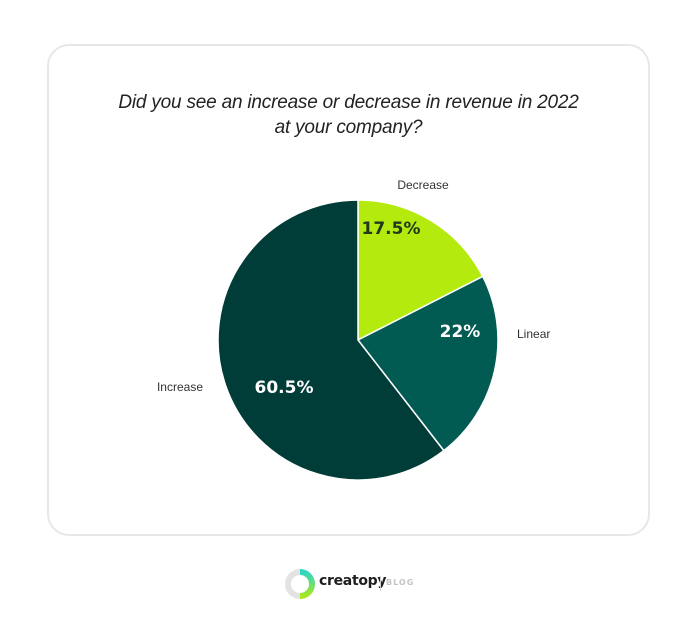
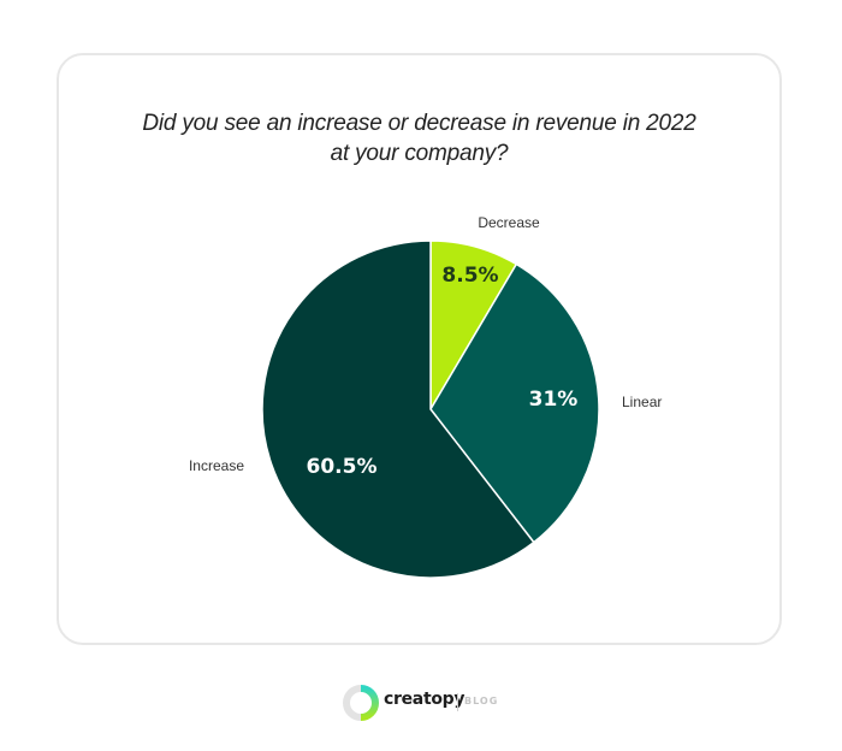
Decrease: 17.5% -> 8.5%
Linear: 22% -> 31%
